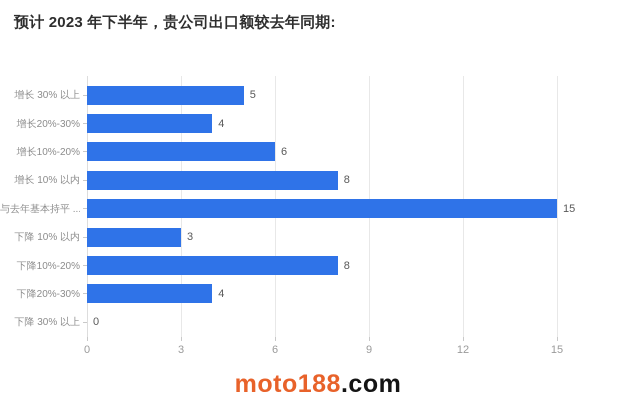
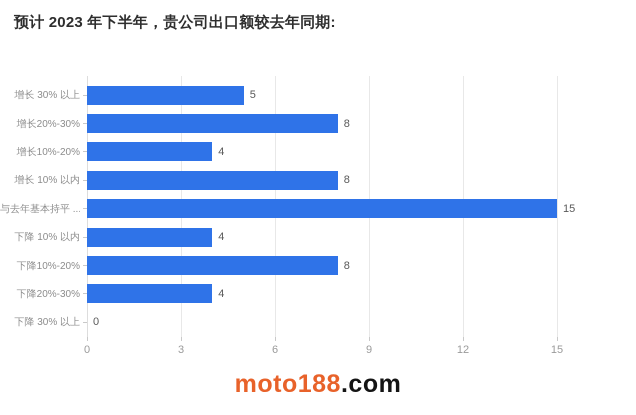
增长20%-30%: 4 -> 8
增长10%-20%: 6 -> 4
下降 10% 以内: 3 -> 4
